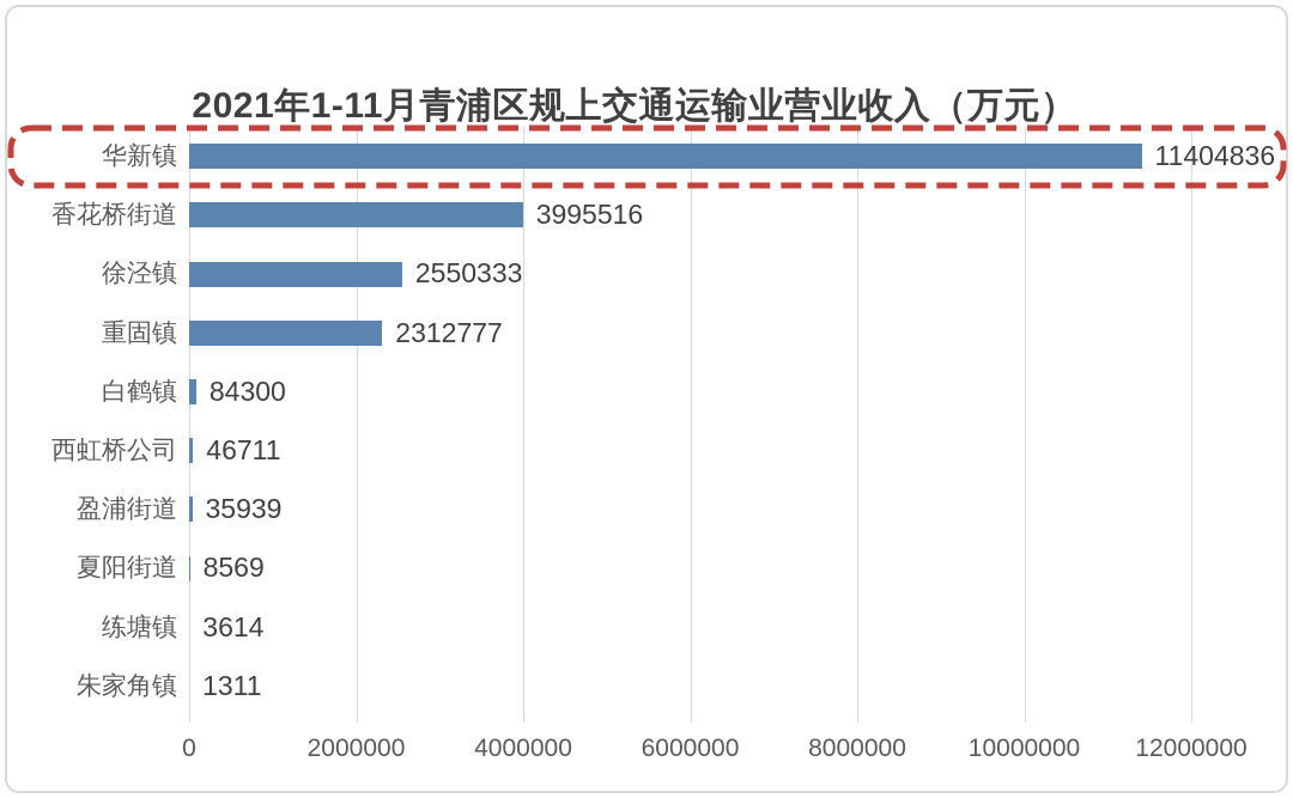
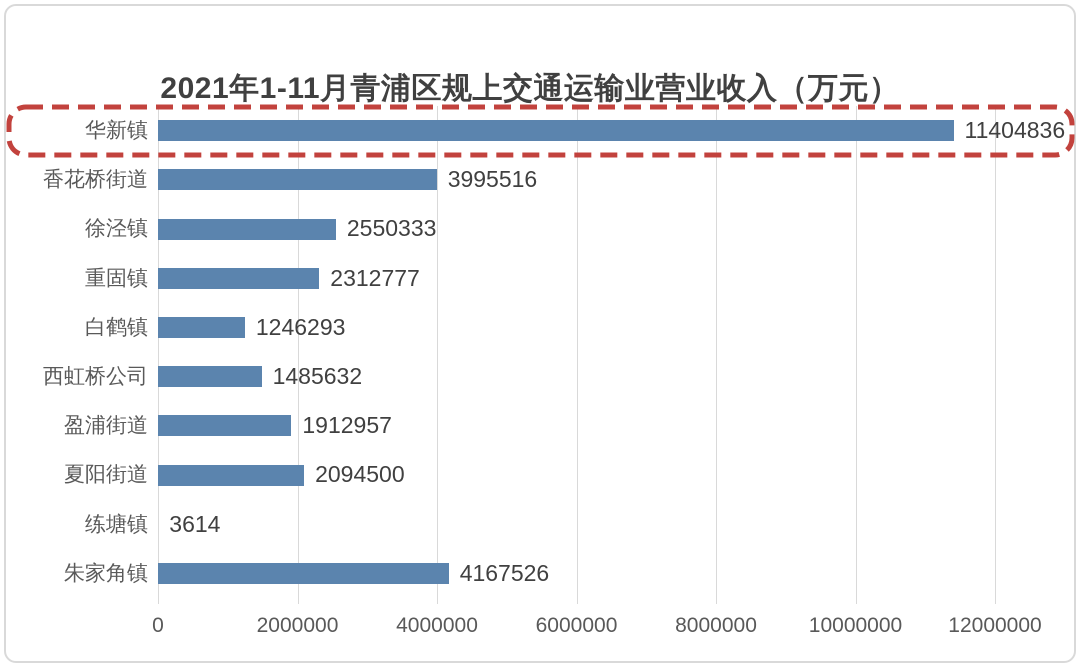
白鹤镇: 84300 -> 1246293
西虹桥公司: 46711 -> 1485632
盈浦街道: 35939 -> 1912957
夏阳街道: 8569 -> 2094500
朱家角镇: 1311 -> 4167526
